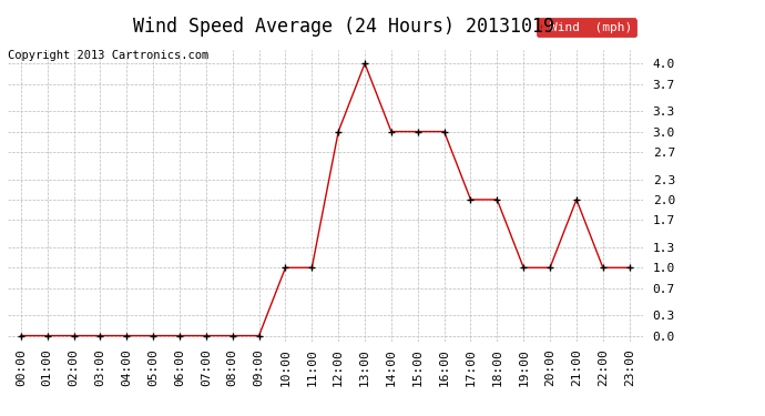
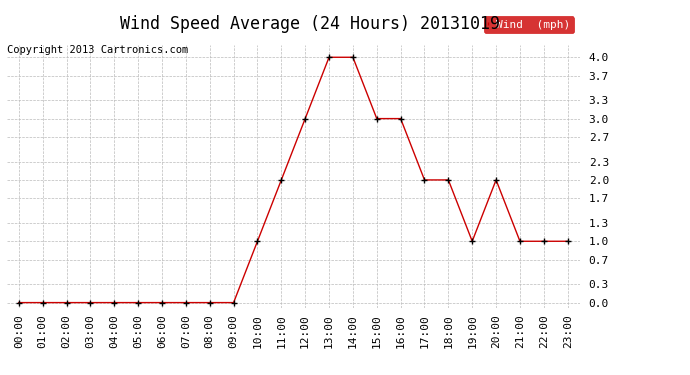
11:00: 1 -> 2
14:00: 3 -> 4
20:00: 1 -> 2
21:00: 2 -> 1
